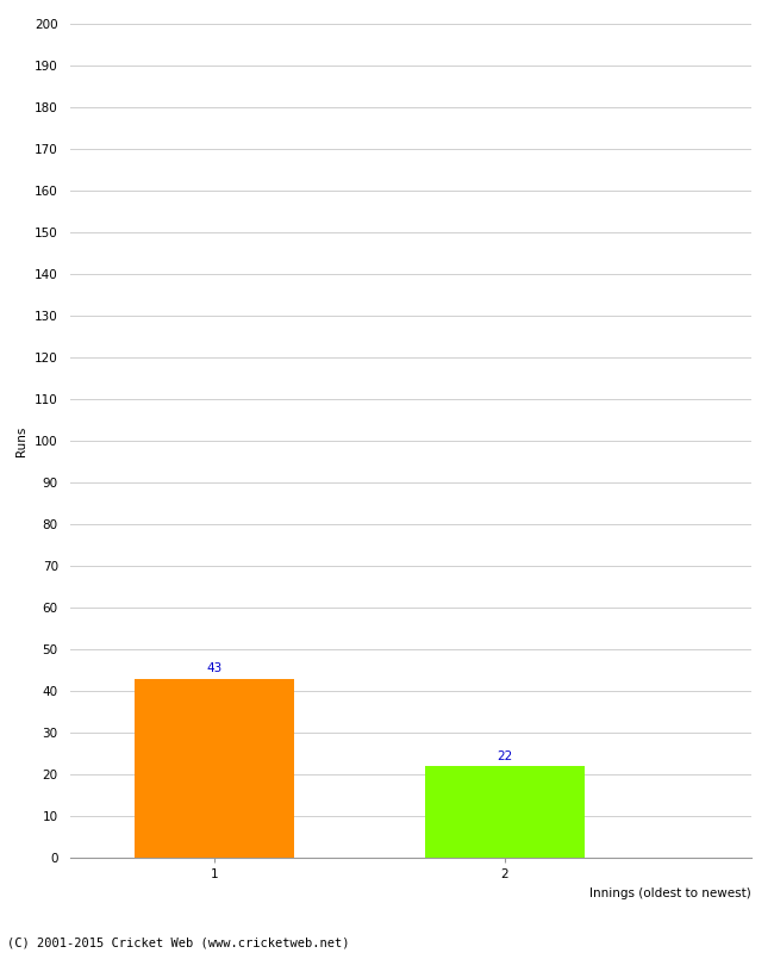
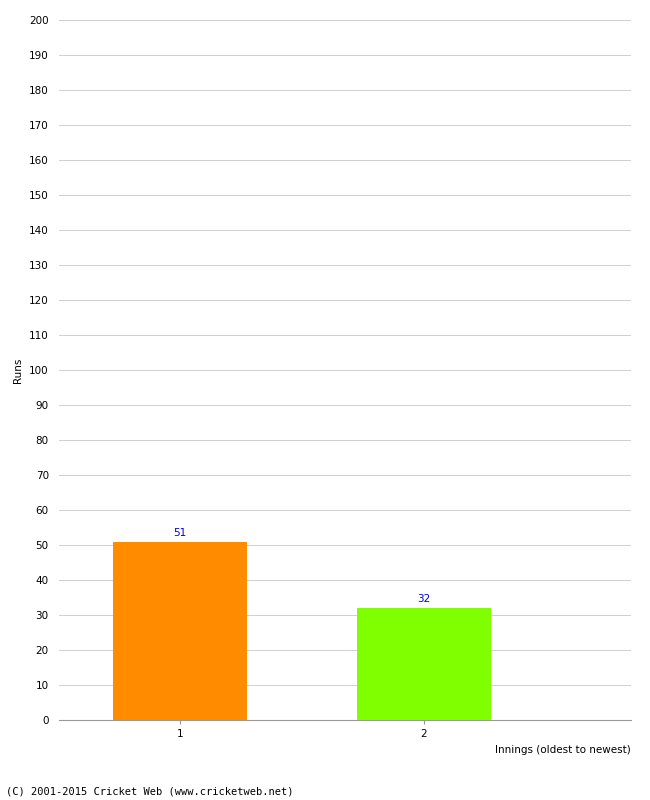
1: 43 -> 51
2: 22 -> 32
